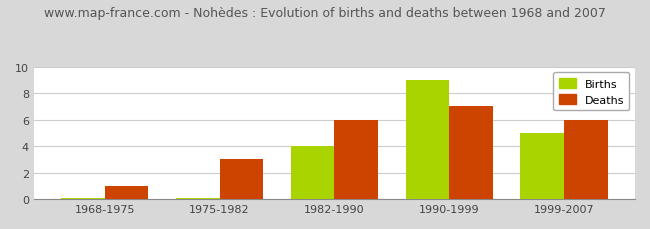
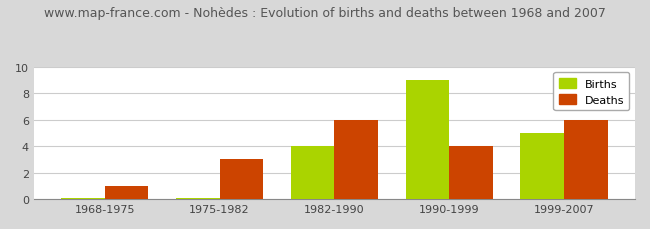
Deaths/1990-1999: 7 -> 4
